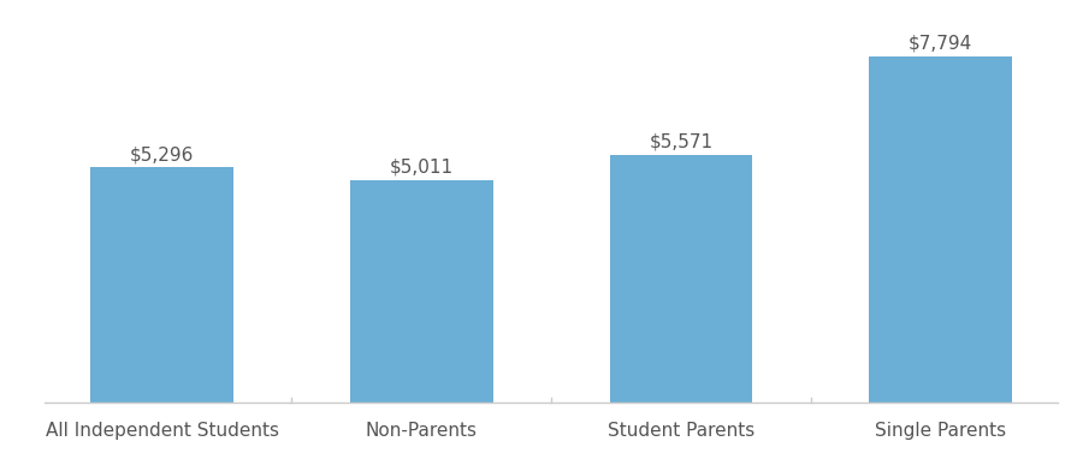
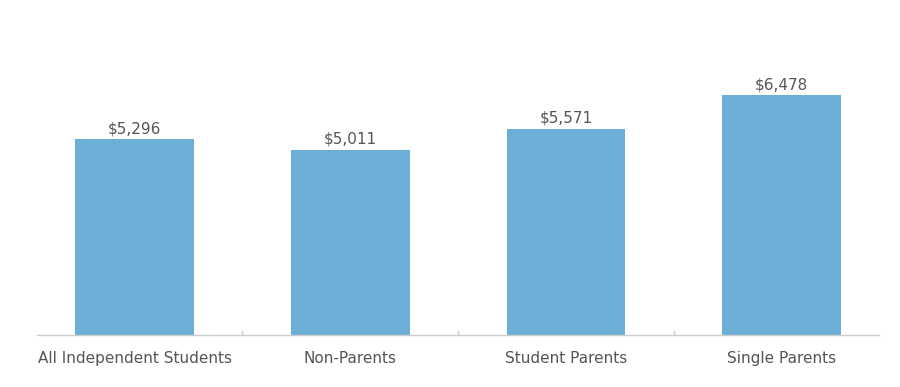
Single Parents: $7,794 -> $6,478
